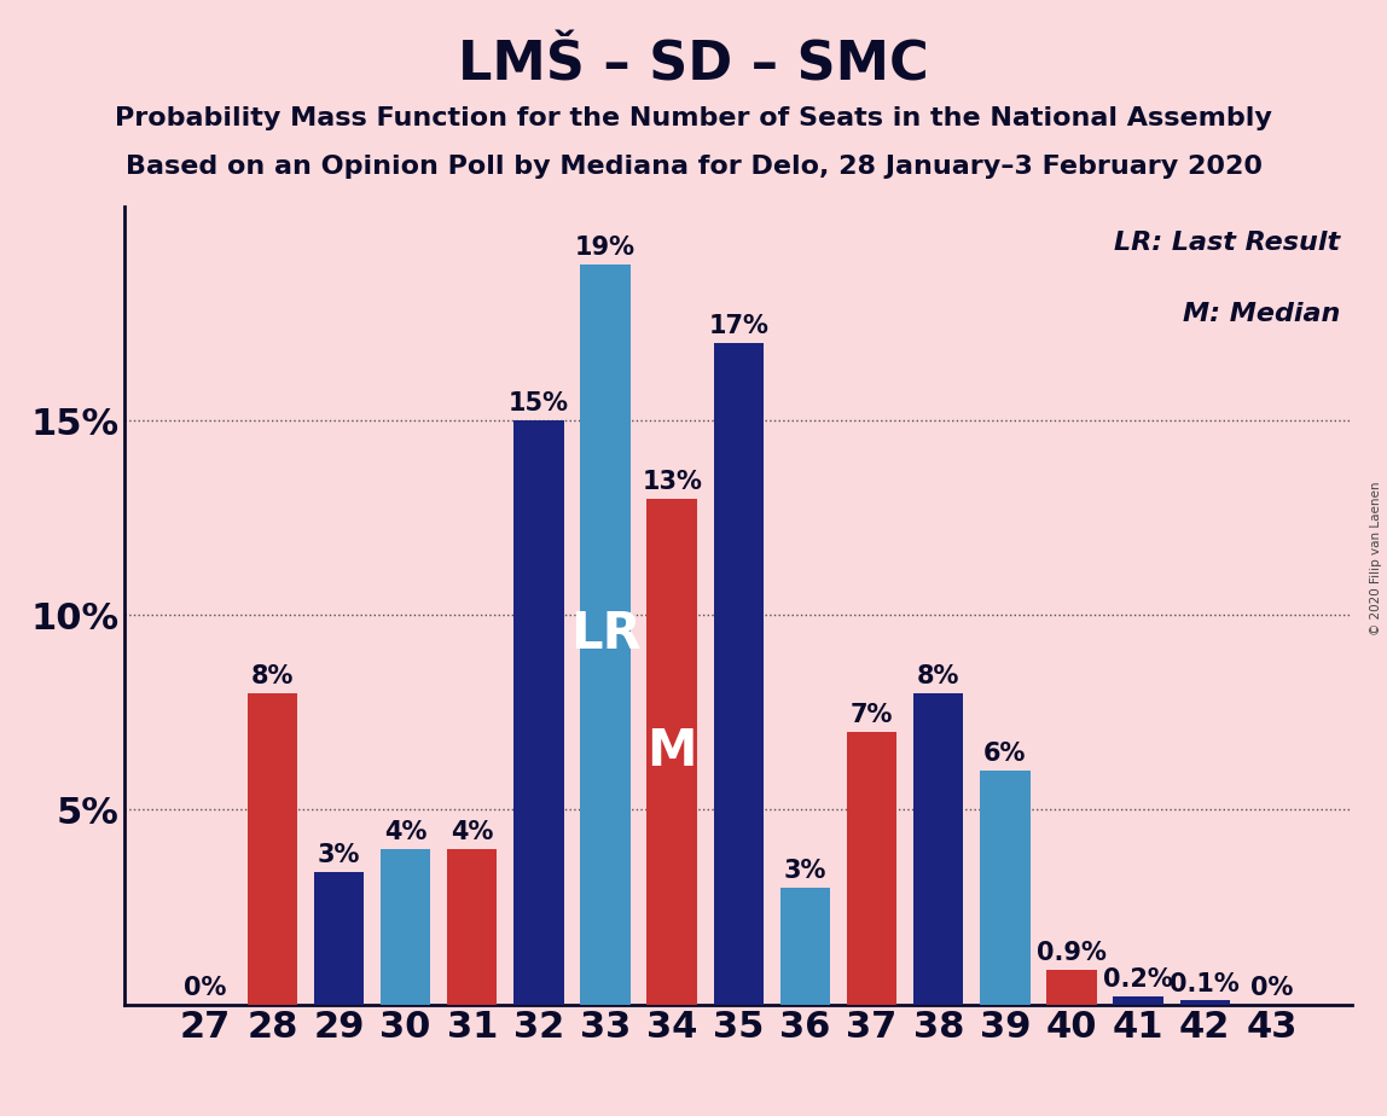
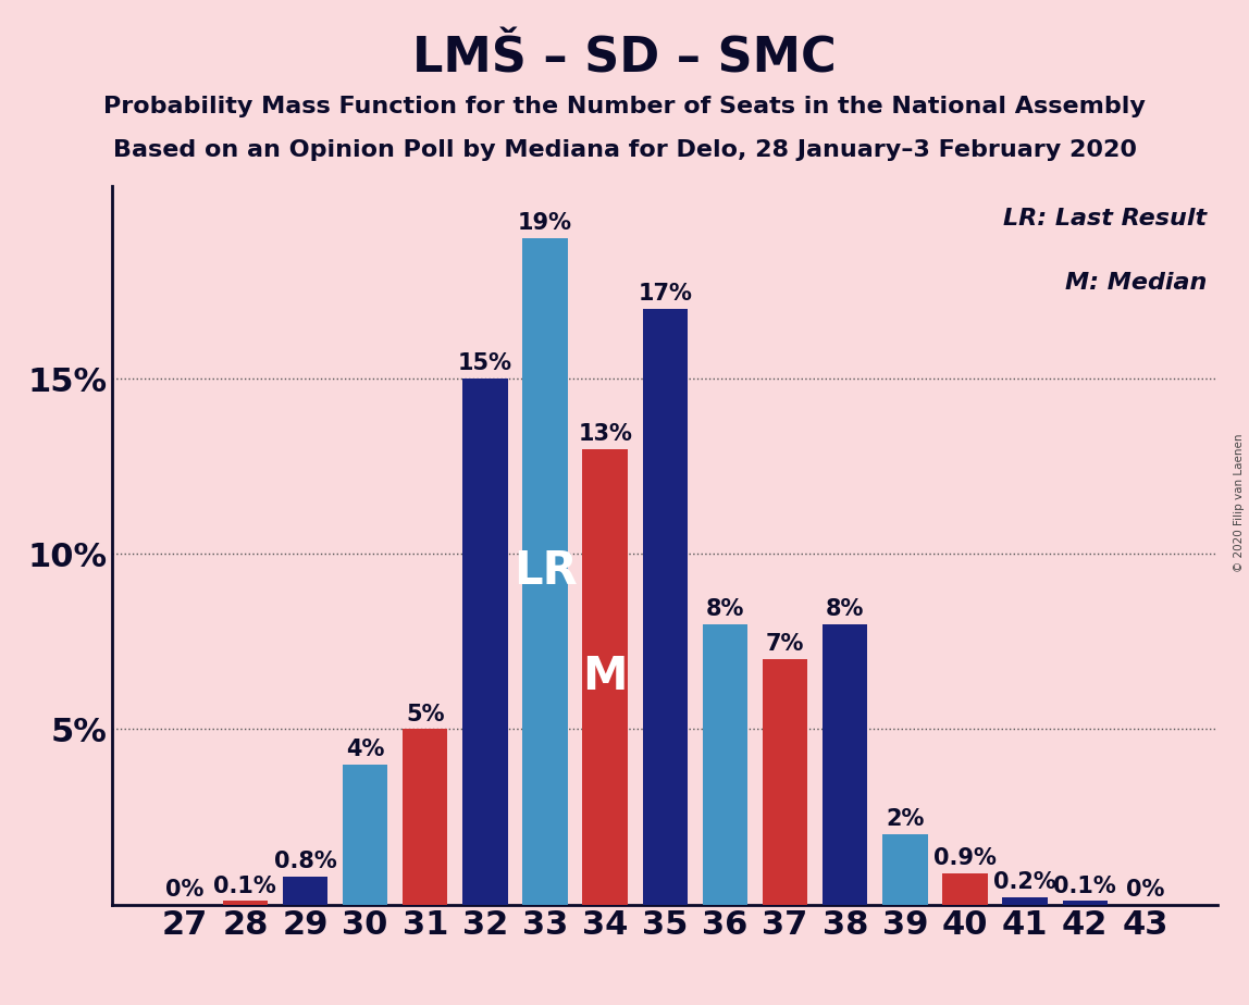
28: 8% -> 0.1%
29: 3% -> 0.8%
31: 4% -> 5%
36: 3% -> 8%
39: 6% -> 2%
